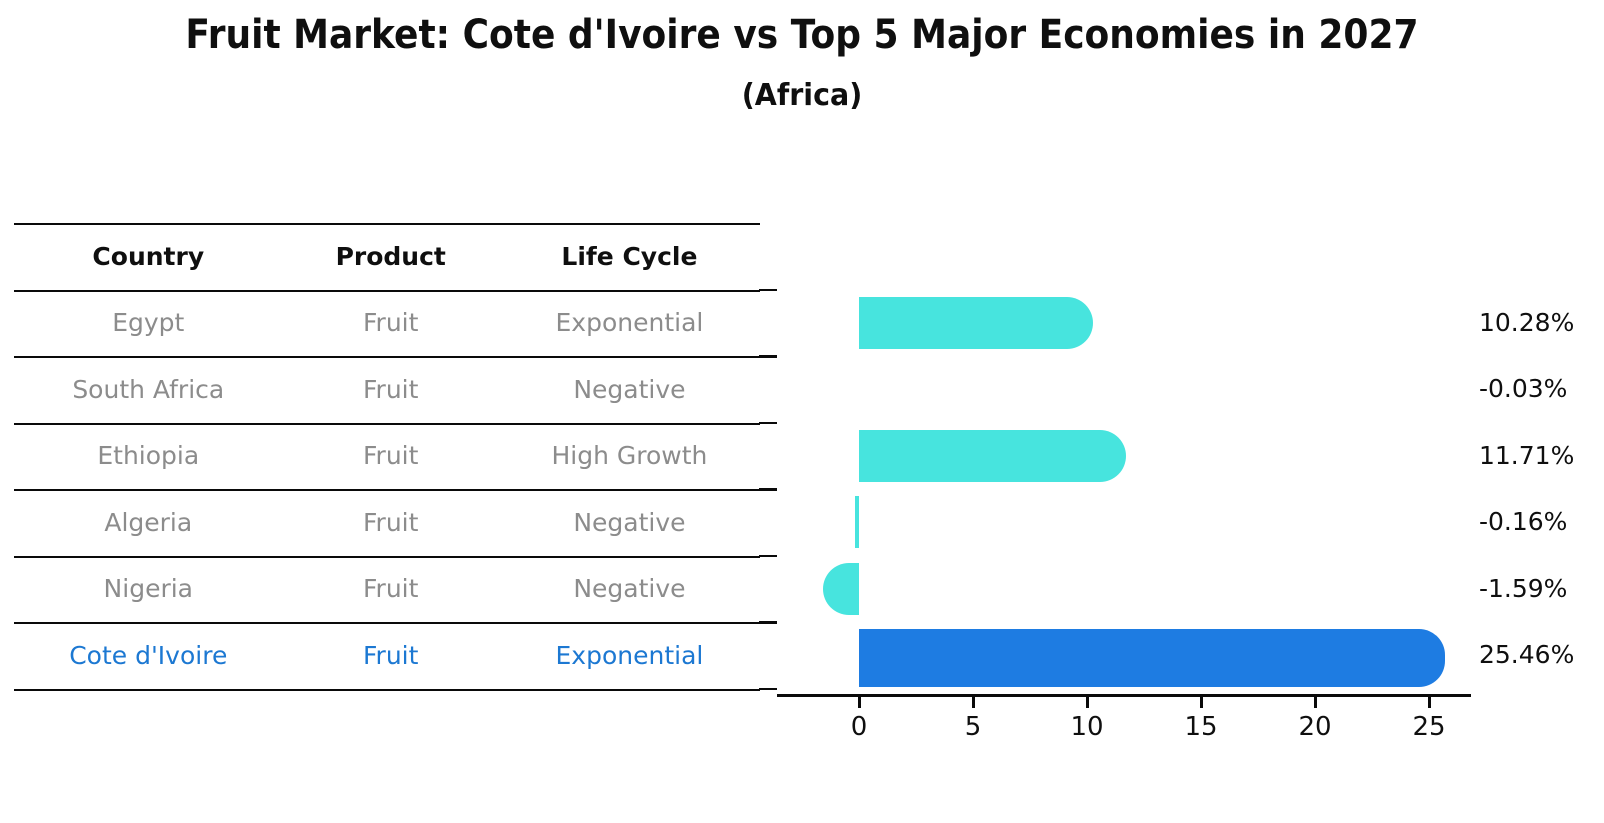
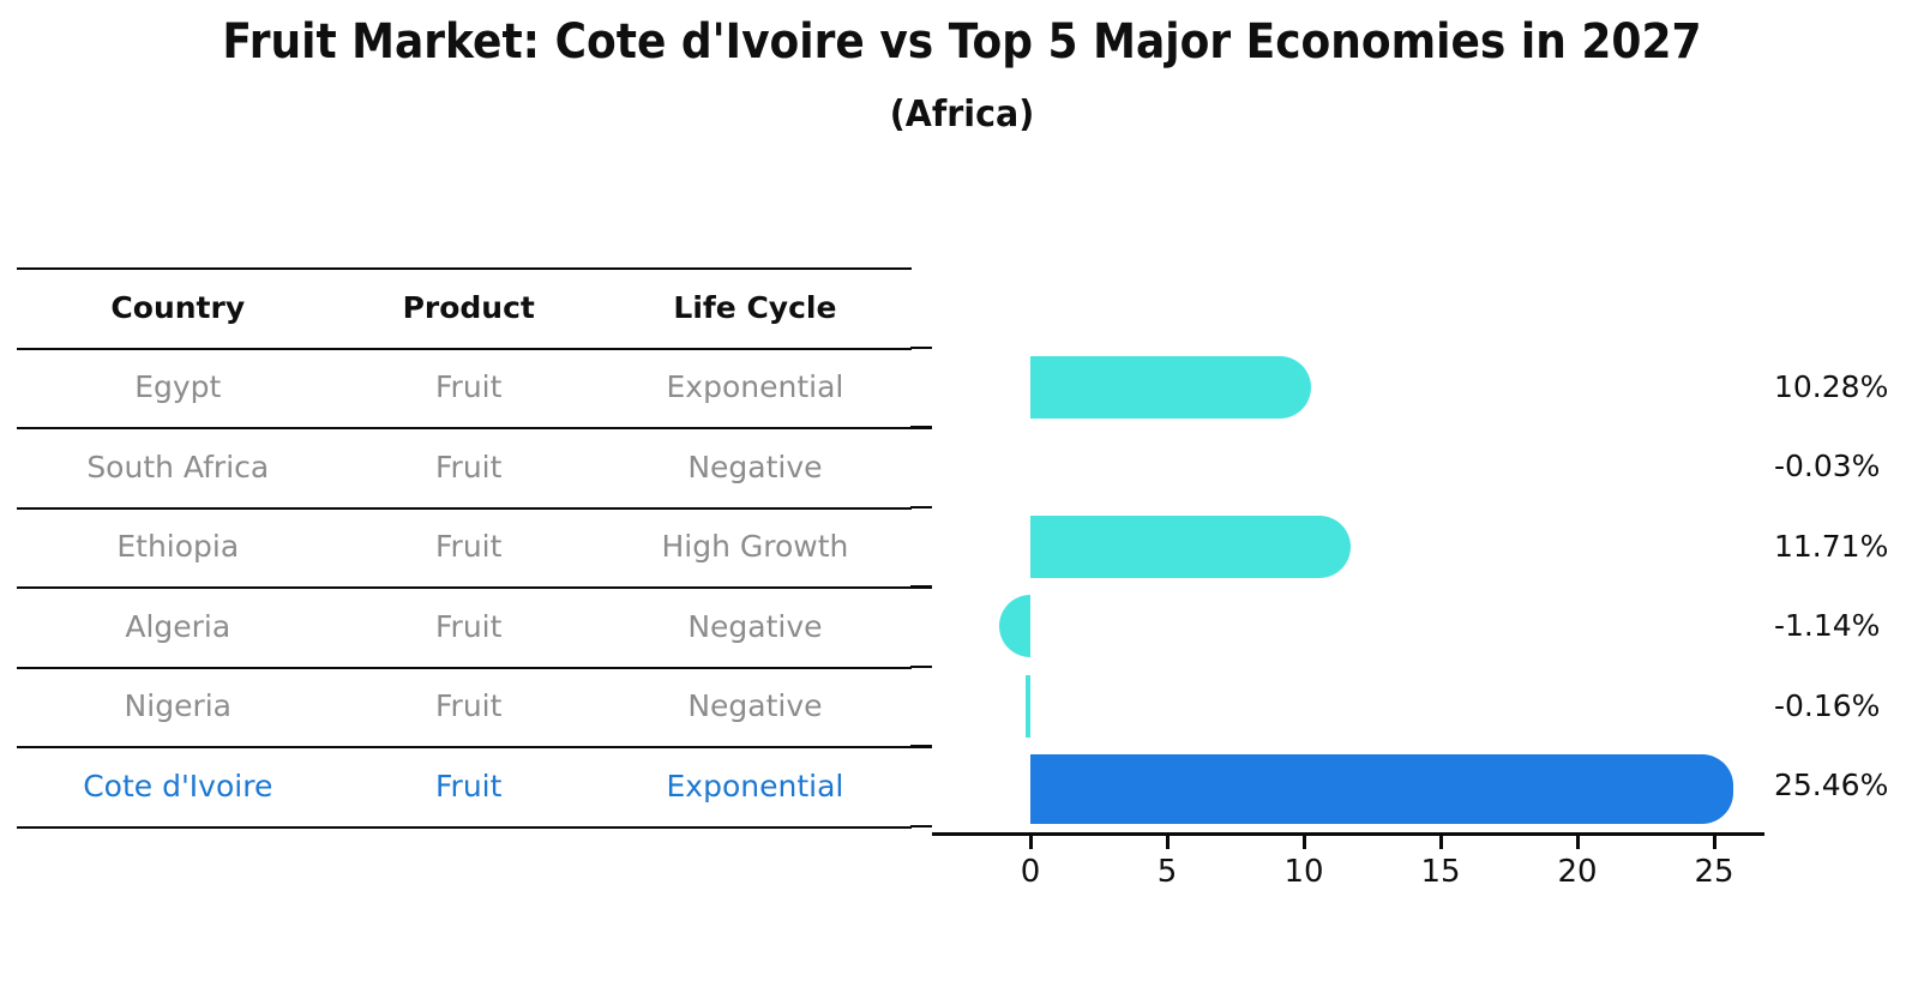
Algeria: -0.16% -> -1.14%
Nigeria: -1.59% -> -0.16%
